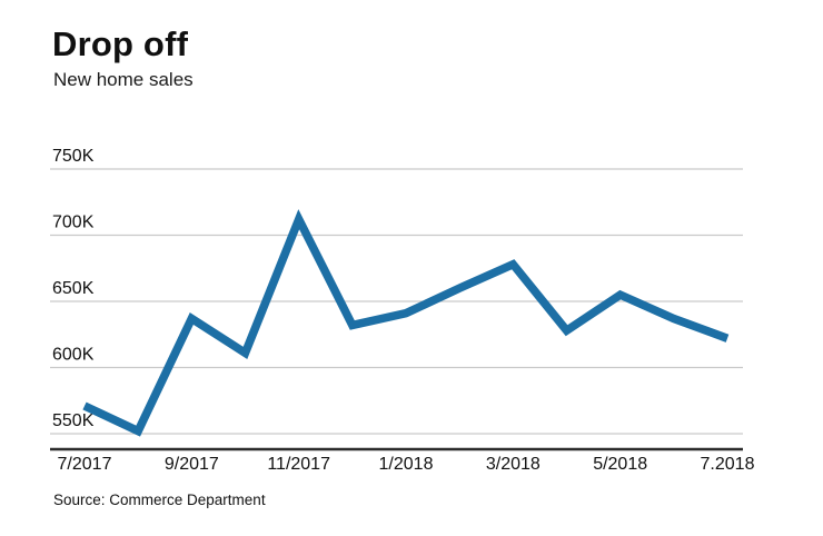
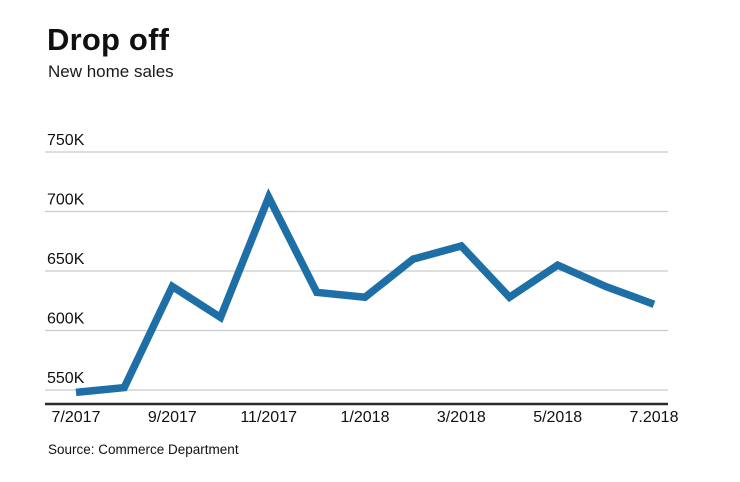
7/2017: 571K -> 548K
1/2018: 641K -> 628K
3/2018: 678K -> 671K
